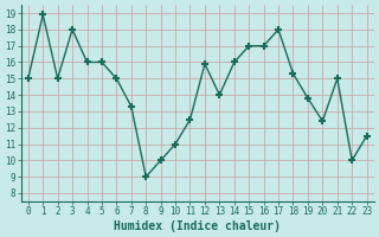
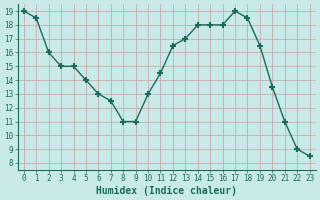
0: 15.0 -> 19.0
1: 18.9 -> 18.5
2: 15.0 -> 16.0
3: 18.0 -> 15.0
4: 16.0 -> 15.0
5: 16.0 -> 14.0
6: 15.0 -> 13.0
7: 13.3 -> 12.5
8: 9.0 -> 11.0
9: 10.0 -> 11.0
10: 11.0 -> 13.0
11: 12.5 -> 14.5
12: 15.9 -> 16.5
13: 14.0 -> 17.0
14: 16.0 -> 18.0
15: 17.0 -> 18.0
16: 17.0 -> 18.0
17: 18.0 -> 19.0
18: 15.3 -> 18.5
19: 13.8 -> 16.5
20: 12.4 -> 13.5
21: 15.0 -> 11.0
22: 10.0 -> 9.0
23: 11.5 -> 8.5
